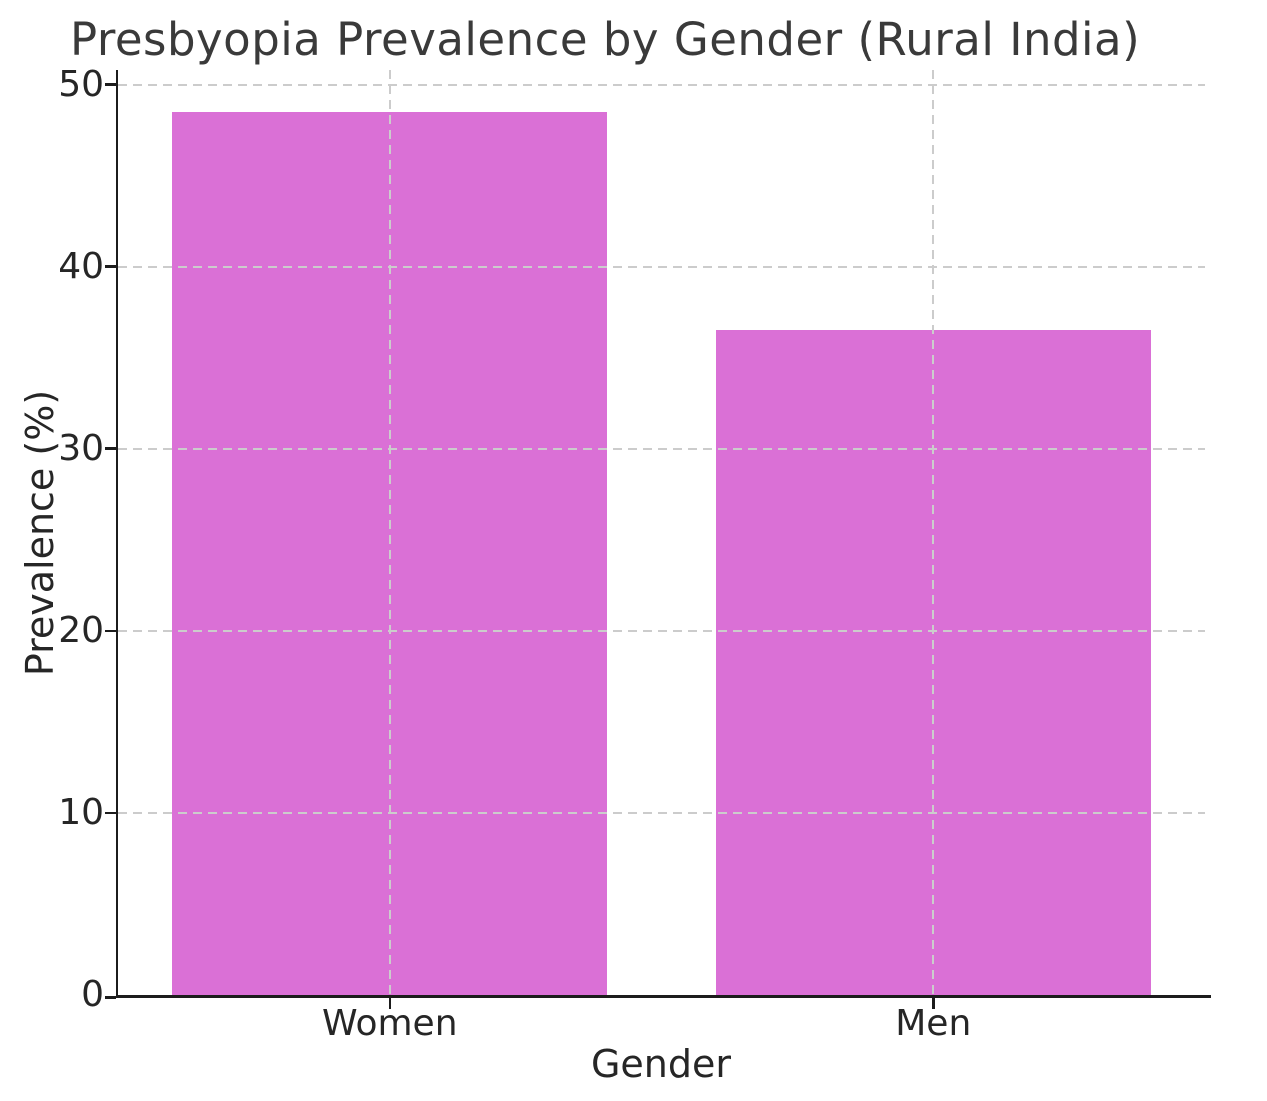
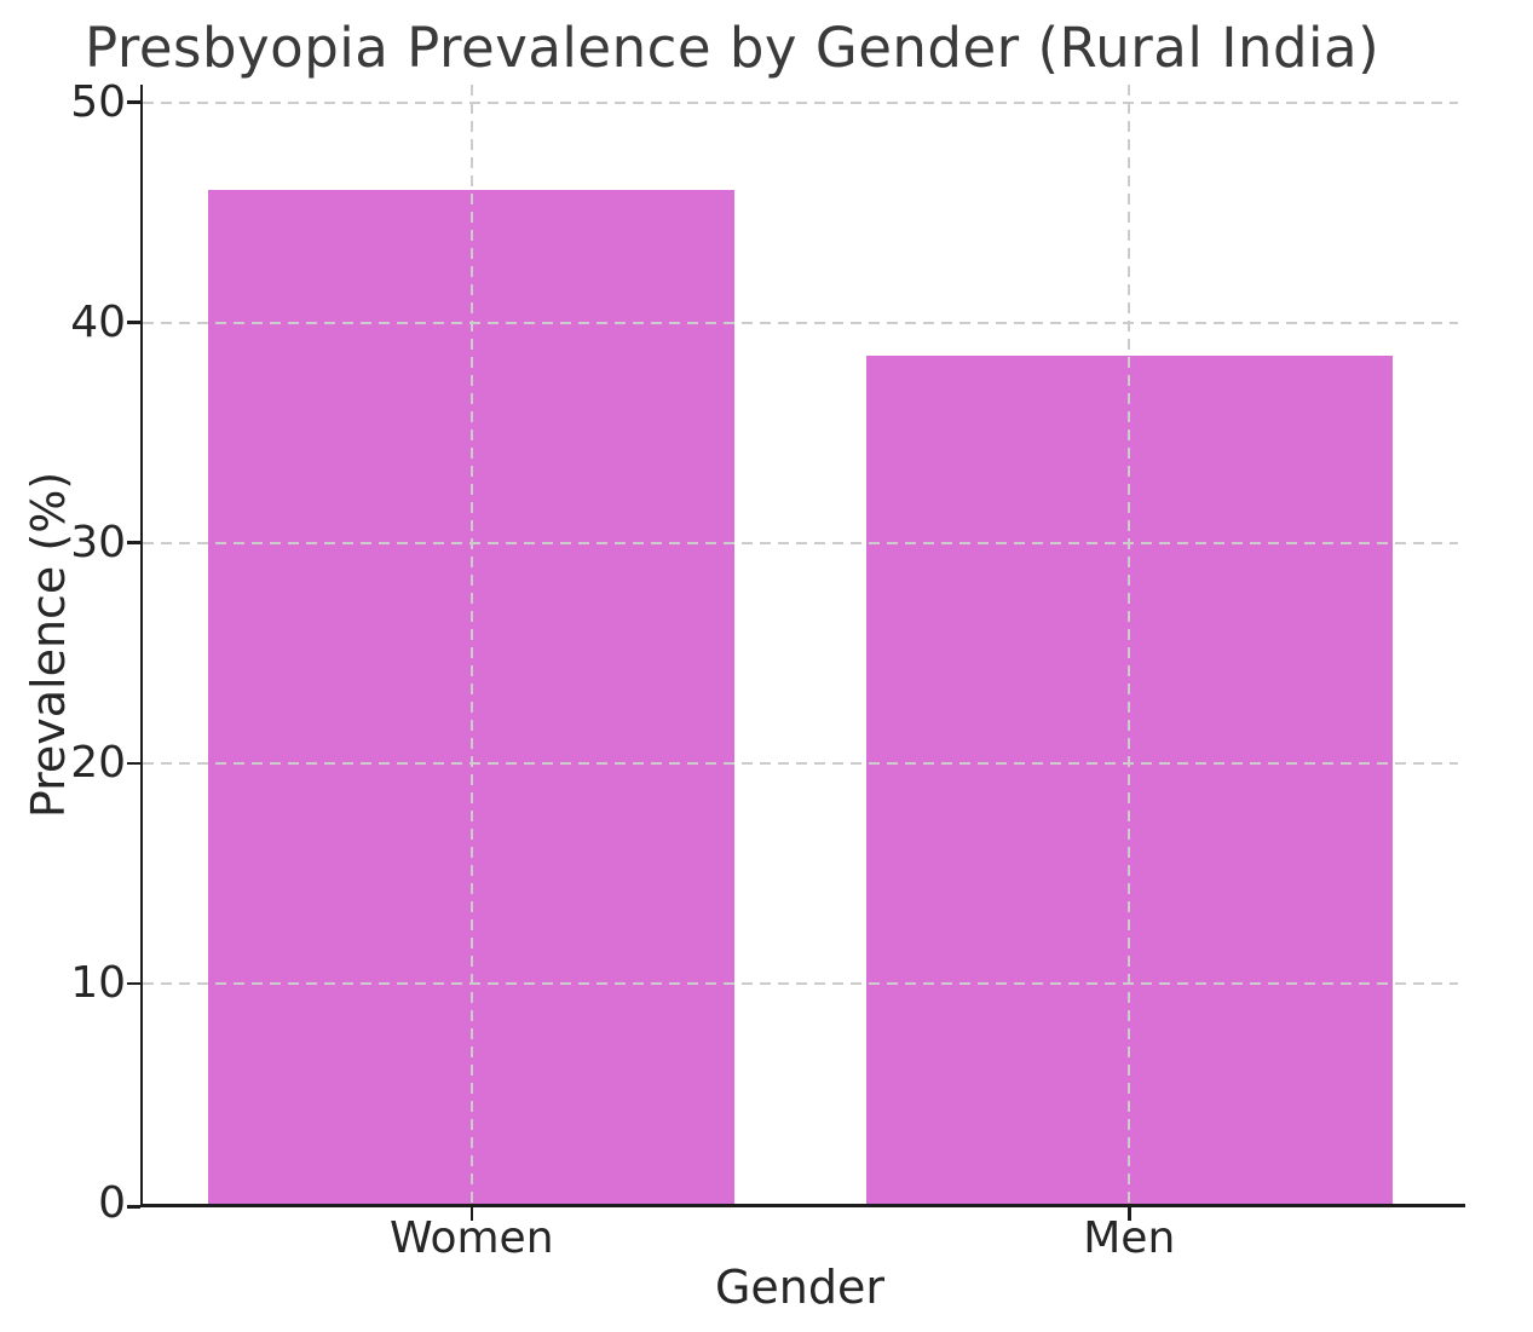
Women: 48.5 -> 46.0
Men: 36.5 -> 38.5
